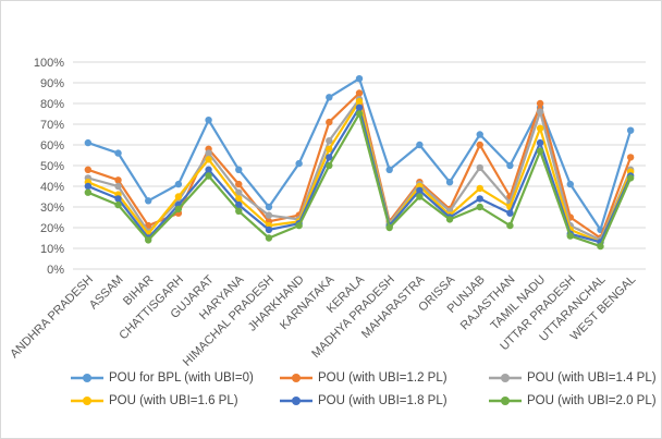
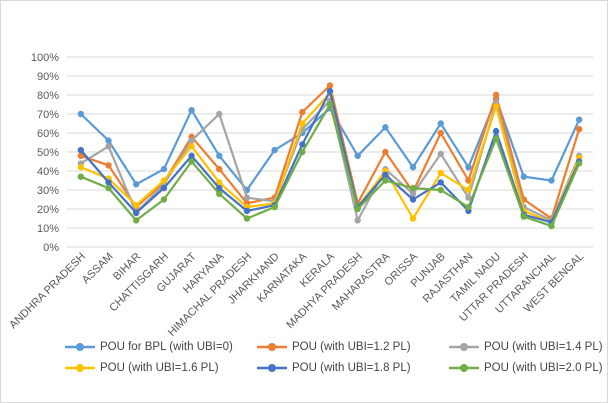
POU for BPL (with UBI=0)/ANDHRA PRADESH: 61% -> 70%
POU (with UBI=1.8 PL)/ANDHRA PRADESH: 40% -> 51%
POU (with UBI=1.4 PL)/ASSAM: 40% -> 53%
POU (with UBI=1.6 PL)/BIHAR: 17% -> 22%
POU (with UBI=1.8 PL)/BIHAR: 15% -> 18%
POU (with UBI=1.2 PL)/CHATTISGARH: 27% -> 34%
POU (with UBI=2.0 PL)/CHATTISGARH: 29% -> 25%
POU (with UBI=1.4 PL)/HARYANA: 37% -> 70%
POU for BPL (with UBI=0)/KARNATAKA: 83% -> 60%
POU (with UBI=1.6 PL)/KARNATAKA: 58% -> 65%
POU for BPL (with UBI=0)/KERALA: 92% -> 73%
POU (with UBI=1.4 PL)/KERALA: 82% -> 77%
POU (with UBI=1.8 PL)/KERALA: 78% -> 82%
POU (with UBI=1.4 PL)/MADHYA PRADESH: 22% -> 14%
POU for BPL (with UBI=0)/MAHARASTRA: 60% -> 63%
POU (with UBI=1.2 PL)/MAHARASTRA: 42% -> 50%
POU (with UBI=1.6 PL)/ORISSA: 26% -> 15%
POU (with UBI=2.0 PL)/ORISSA: 24% -> 31%
POU for BPL (with UBI=0)/RAJASTHAN: 50% -> 42%
POU (with UBI=1.4 PL)/RAJASTHAN: 32% -> 26%
POU (with UBI=1.8 PL)/RAJASTHAN: 27% -> 19%
POU (with UBI=1.6 PL)/TAMIL NADU: 68% -> 74%
POU for BPL (with UBI=0)/UTTAR PRADESH: 41% -> 37%
POU for BPL (with UBI=0)/UTTARANCHAL: 19% -> 35%
POU (with UBI=1.2 PL)/WEST BENGAL: 54% -> 62%
